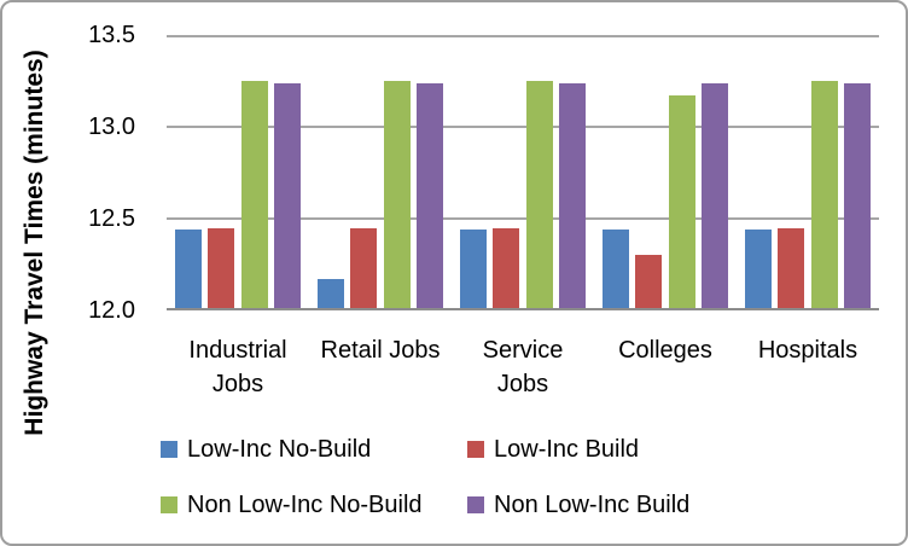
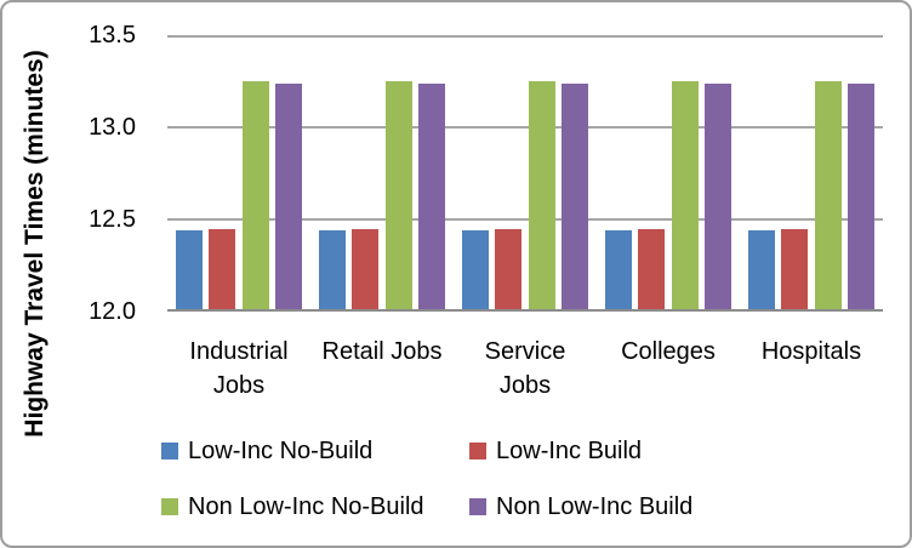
Low-Inc No-Build/Retail Jobs: 12.17 -> 12.44
Low-Inc Build/Colleges: 12.30 -> 12.45
Non Low-Inc No-Build/Colleges: 13.17 -> 13.25
